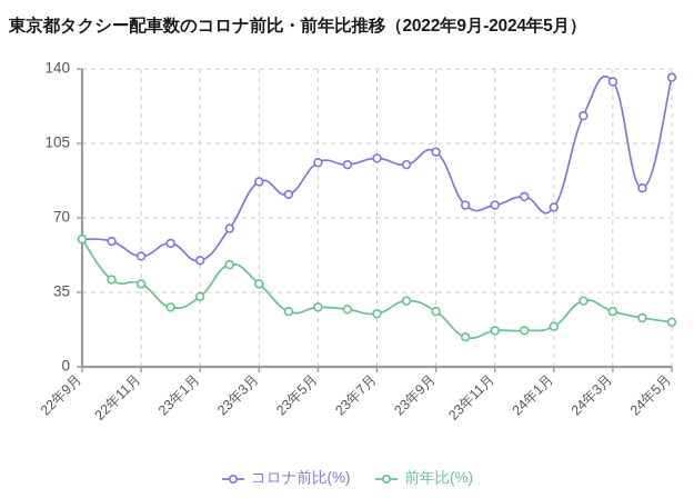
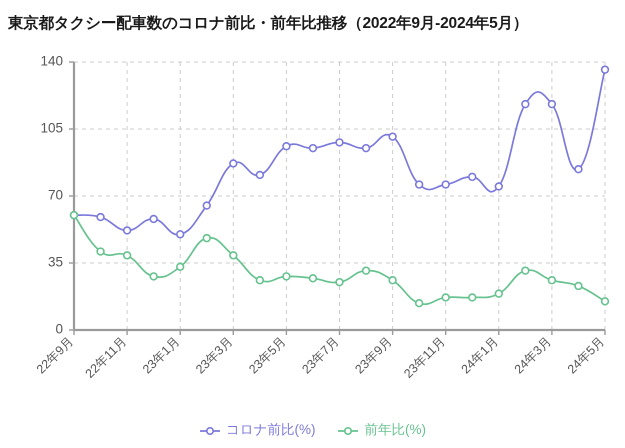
コロナ前比(%)/24年3月: 134 -> 118
前年比(%)/24年5月: 21 -> 15
